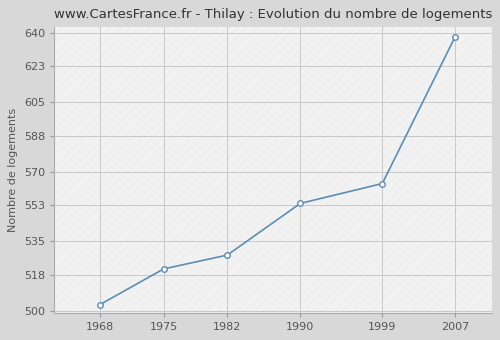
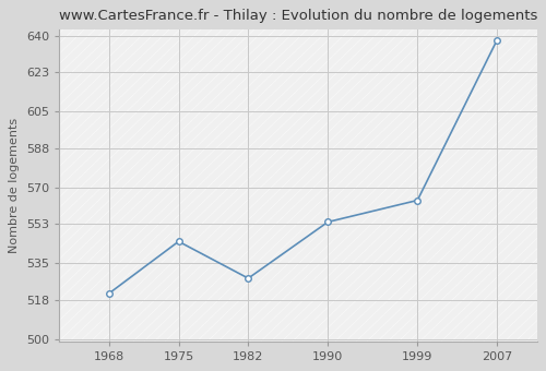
1968: 503 -> 521
1975: 521 -> 545
